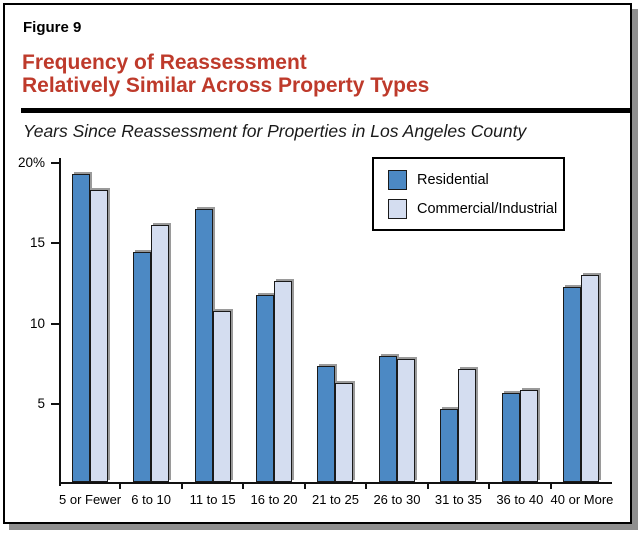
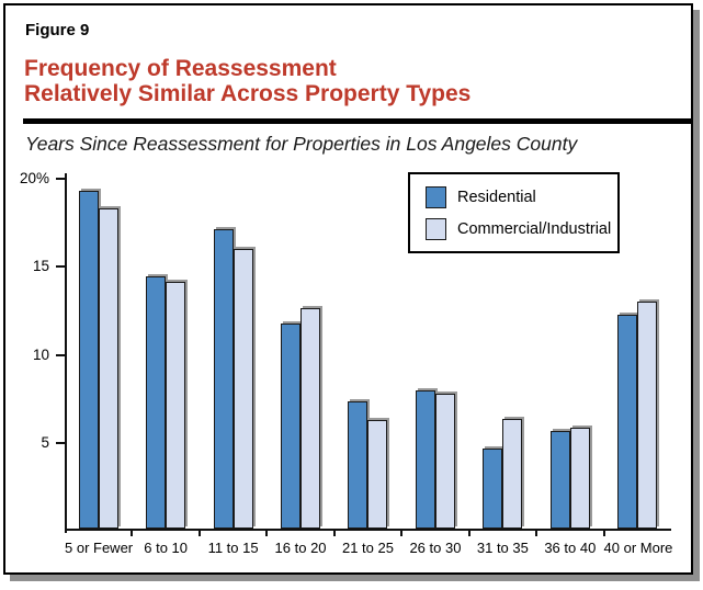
Commercial/Industrial/6 to 10: 16.1% -> 14.1%
Commercial/Industrial/11 to 15: 10.7% -> 16.0%
Commercial/Industrial/31 to 35: 7.1% -> 6.3%
